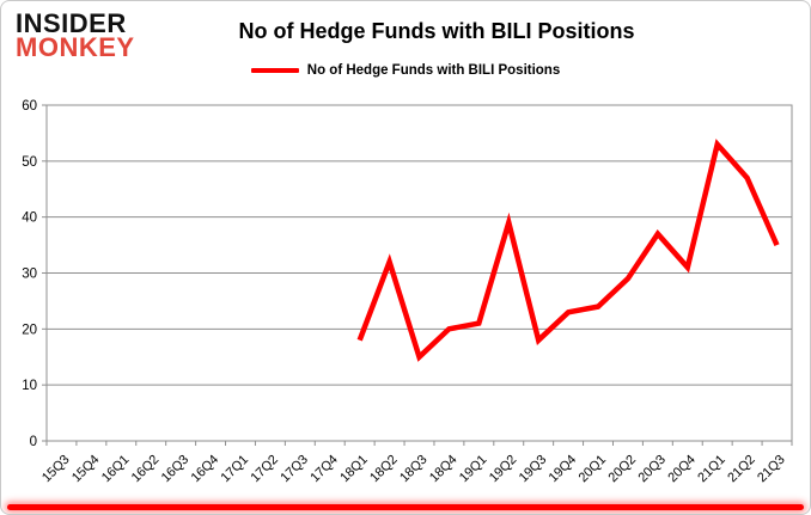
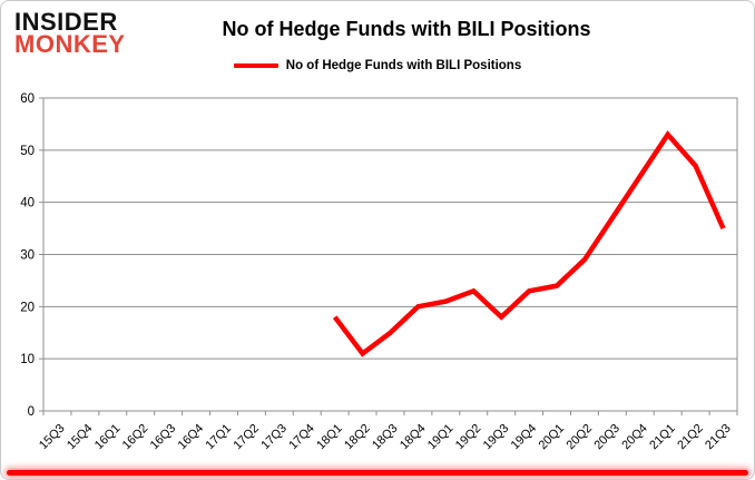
18Q2: 32 -> 11
19Q2: 39 -> 23
20Q4: 31 -> 45
